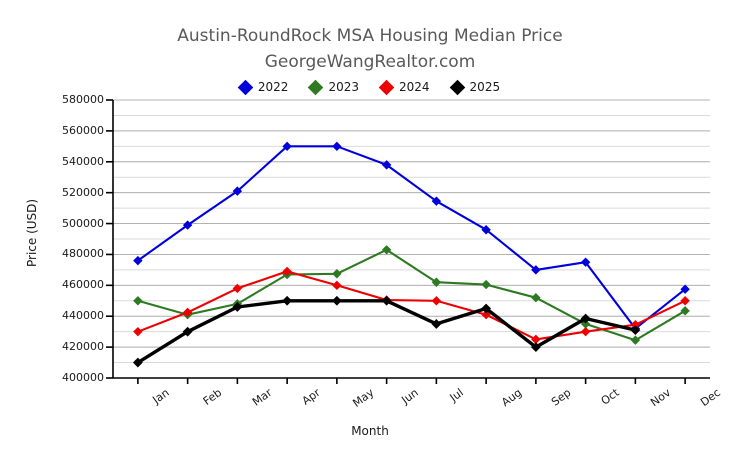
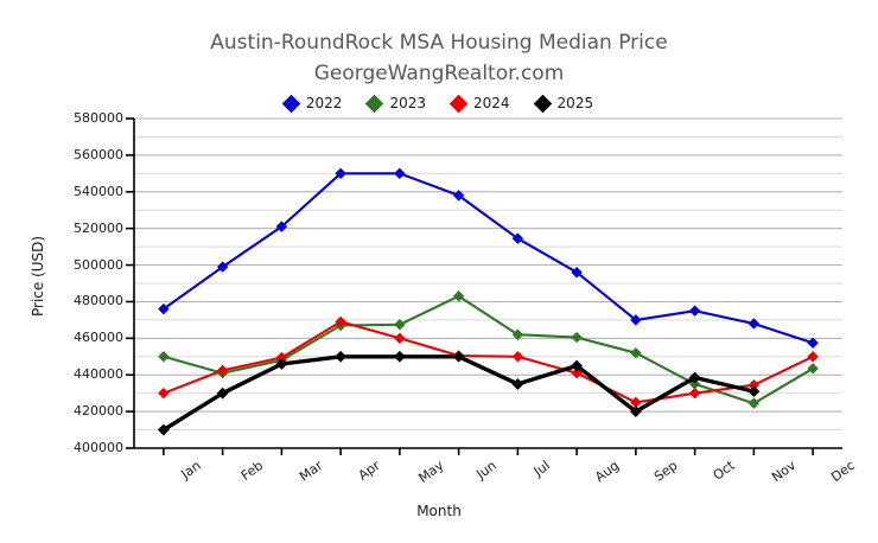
2024/Mar: 458000 -> 450000
2022/Nov: 432000 -> 468000
